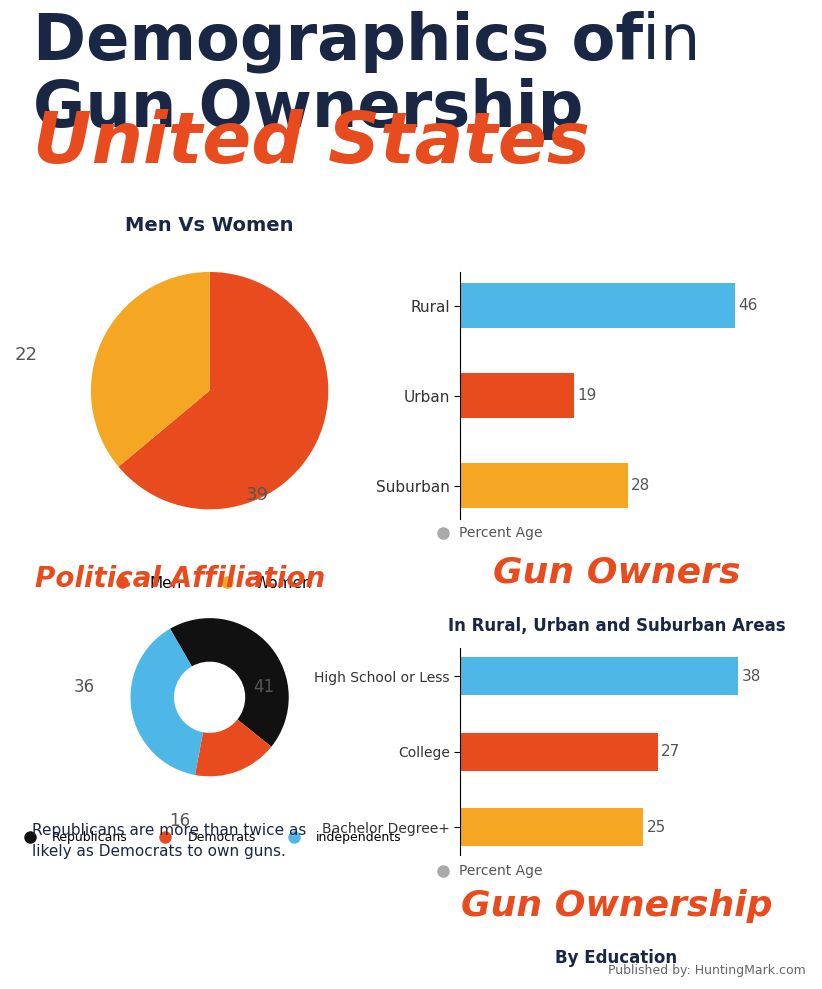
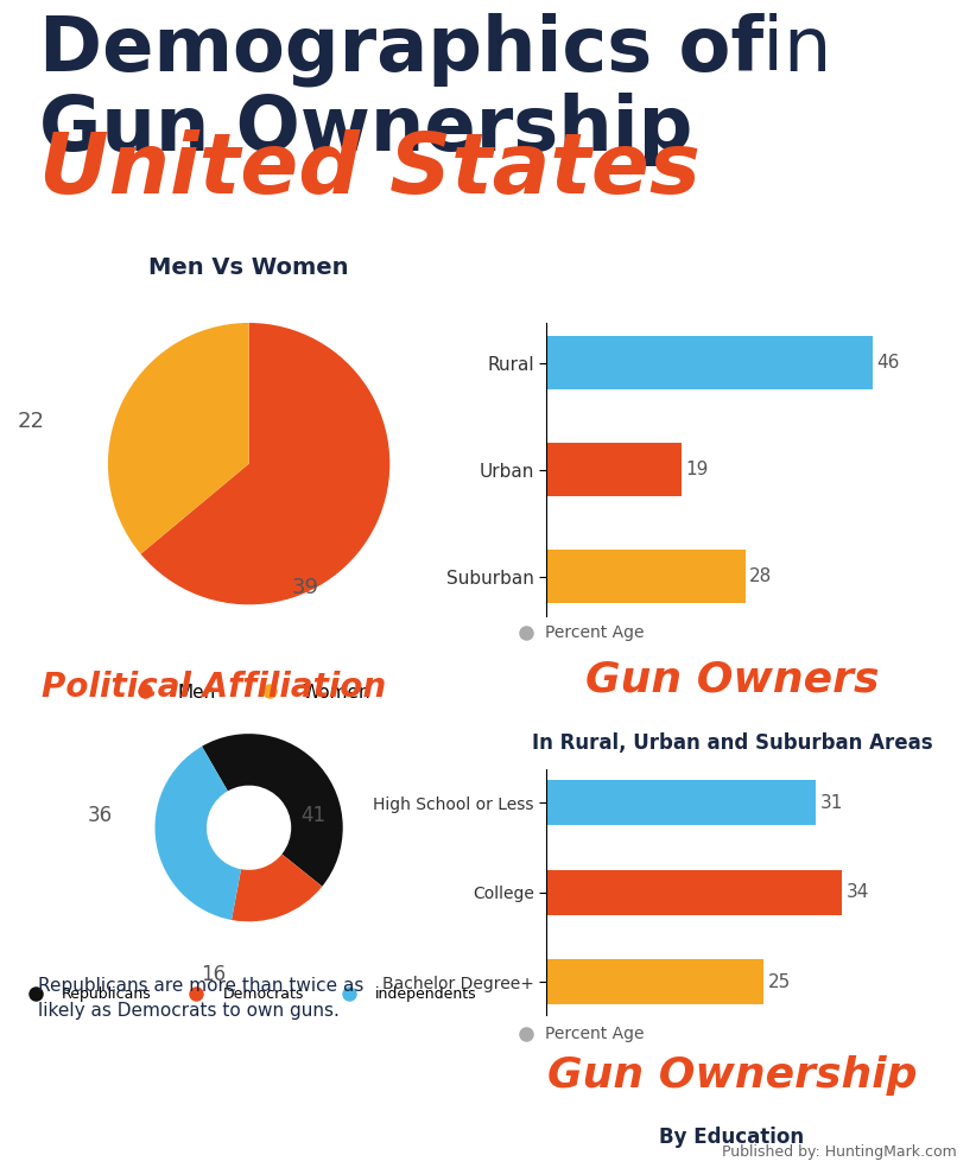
High School or Less: 38 -> 31
College: 27 -> 34
